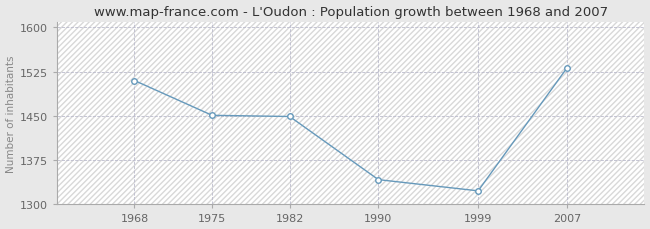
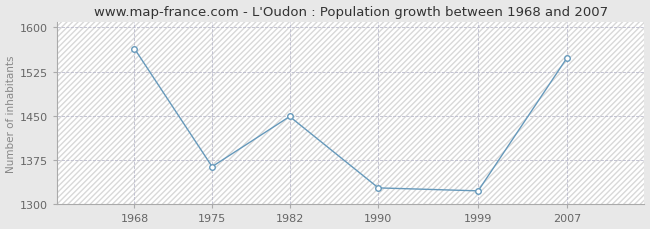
1968: 1510 -> 1564
1975: 1451 -> 1364
1990: 1342 -> 1328
2007: 1531 -> 1548
